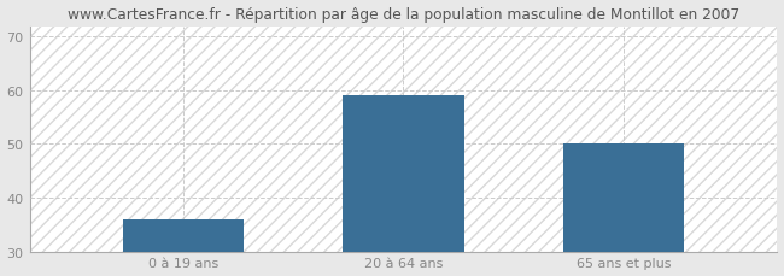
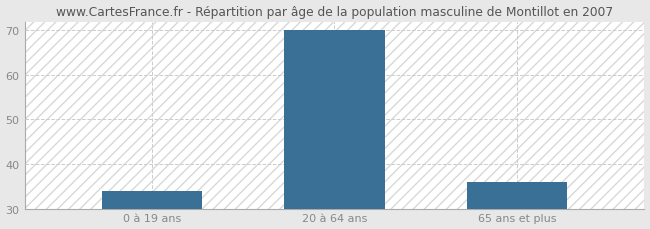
0 à 19 ans: 36 -> 34
20 à 64 ans: 59 -> 70
65 ans et plus: 50 -> 36
